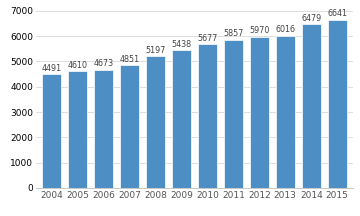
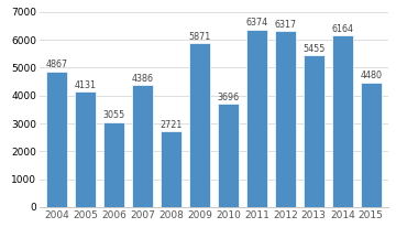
2004: 4491 -> 4867
2005: 4610 -> 4131
2006: 4673 -> 3055
2007: 4851 -> 4386
2008: 5197 -> 2721
2009: 5438 -> 5871
2010: 5677 -> 3696
2011: 5857 -> 6374
2012: 5970 -> 6317
2013: 6016 -> 5455
2014: 6479 -> 6164
2015: 6641 -> 4480
